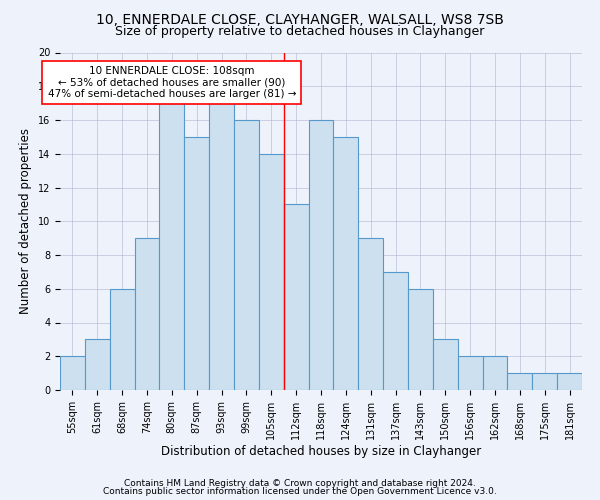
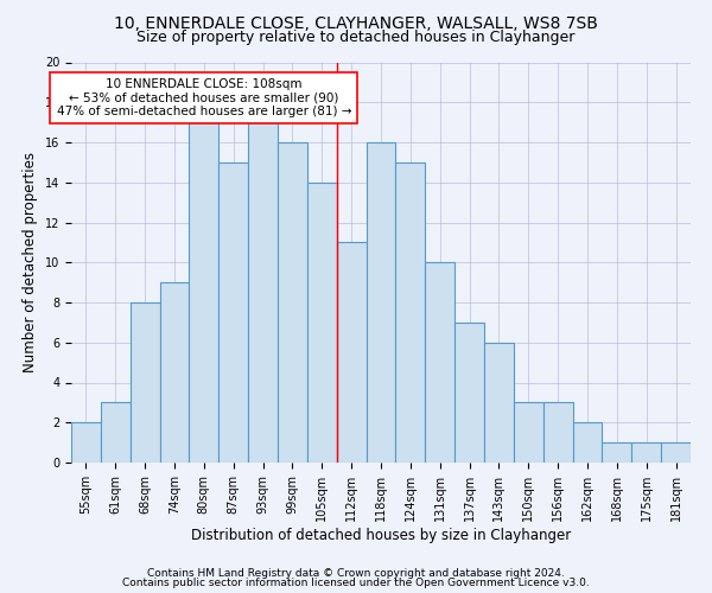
68sqm: 6 -> 8
131sqm: 9 -> 10
156sqm: 2 -> 3
